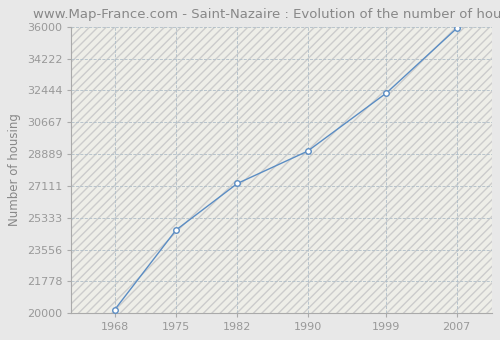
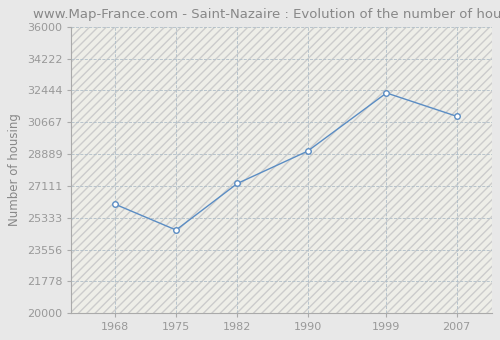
1968: 20200 -> 26100
2007: 35900 -> 31000
